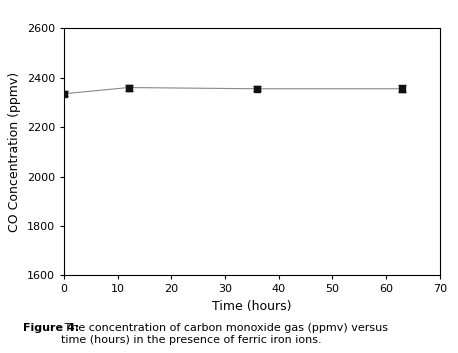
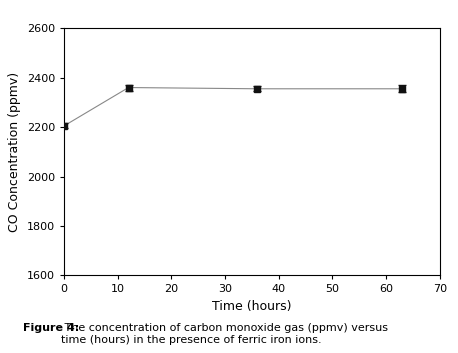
0: 2335 -> 2205
